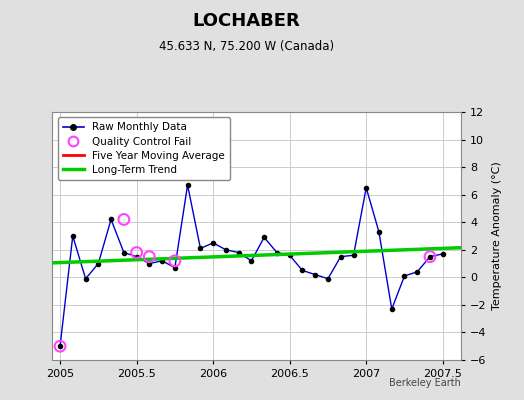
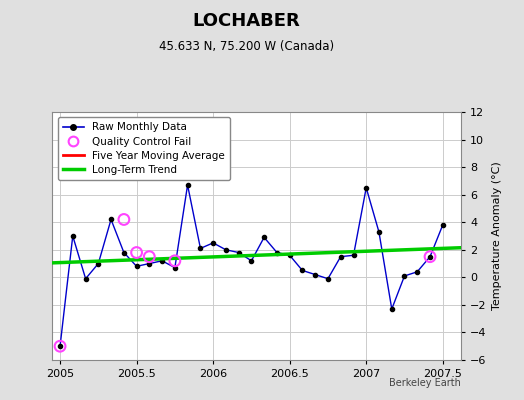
Raw Monthly Data/2005.5: 1.5 -> 0.8
Raw Monthly Data/2007.5: 1.7 -> 3.8
